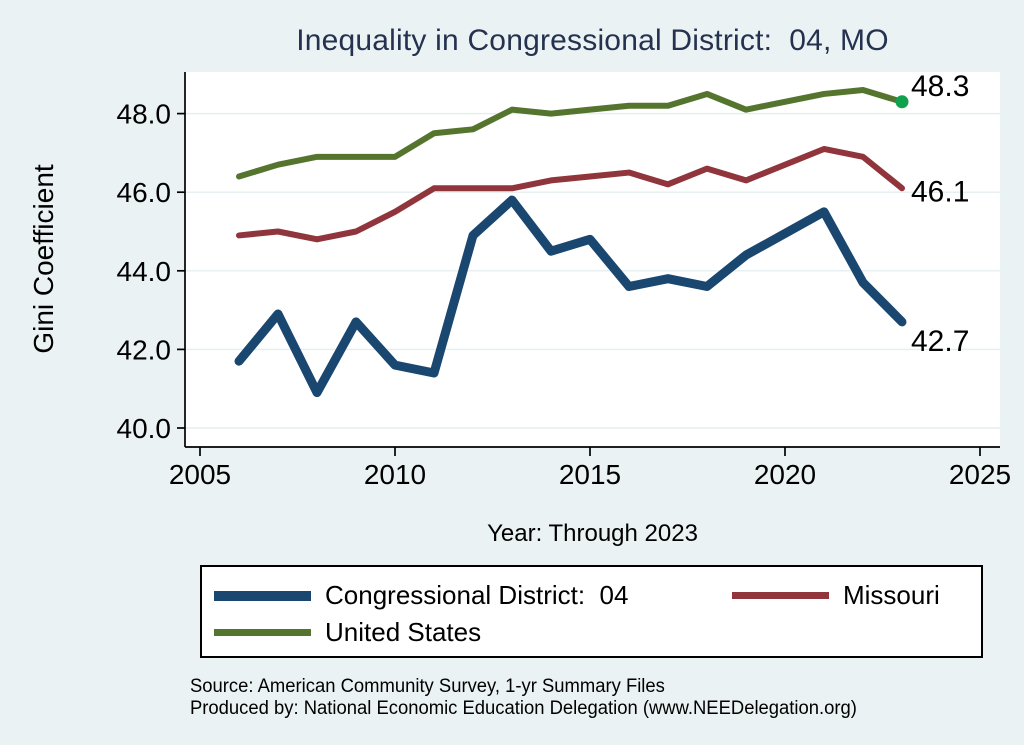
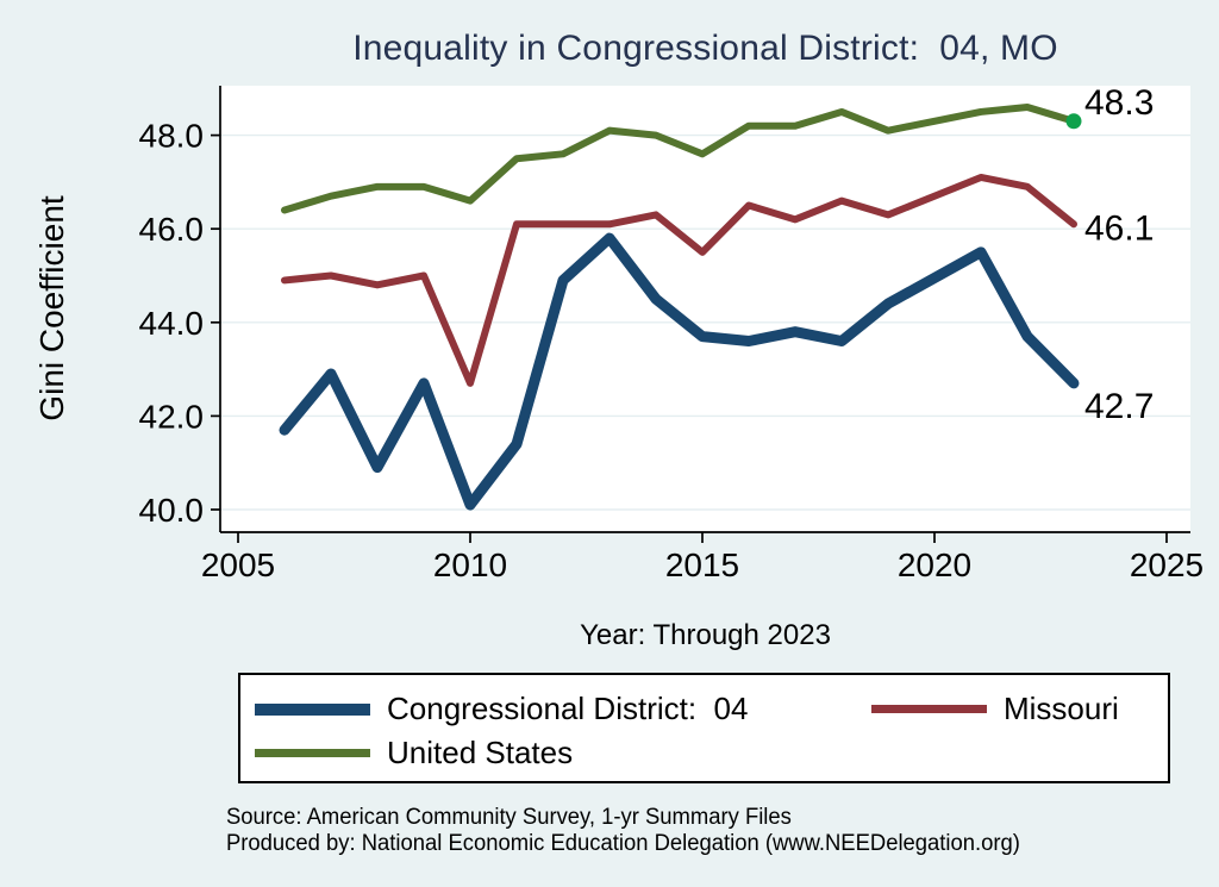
Congressional District: 04/2010: 41.6 -> 40.1
Missouri/2010: 45.5 -> 42.7
United States/2010: 46.9 -> 46.6
Congressional District: 04/2015: 44.8 -> 43.7
Missouri/2015: 46.4 -> 45.5
United States/2015: 48.1 -> 47.6
